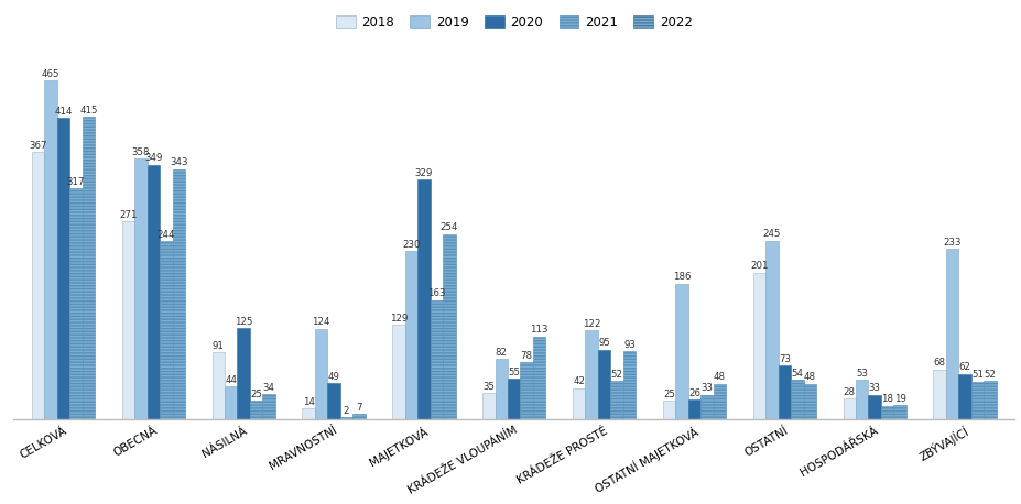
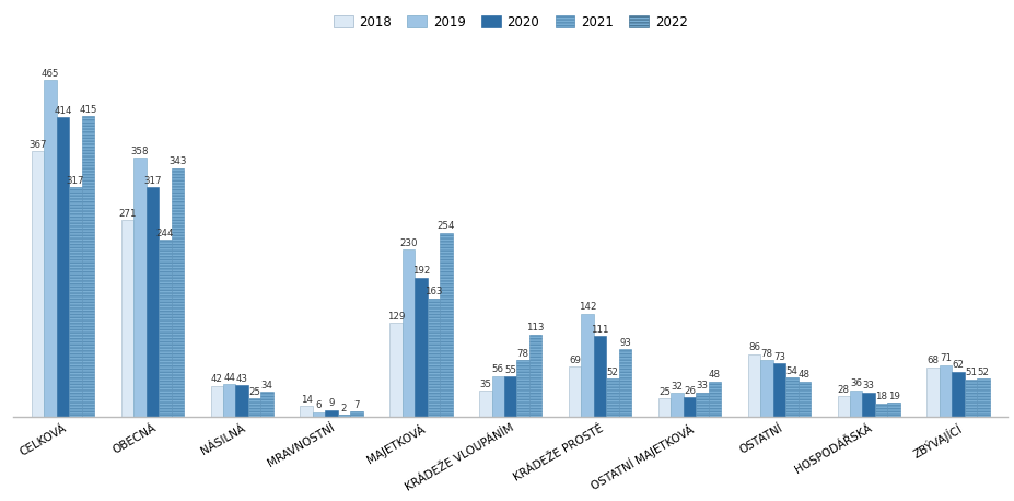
2020/OBECNÁ: 349 -> 317
2018/NÁSILNÁ: 91 -> 42
2020/NÁSILNÁ: 125 -> 43
2019/MRAVNOSTNÍ: 124 -> 6
2020/MRAVNOSTNÍ: 49 -> 9
2020/MAJETKOVÁ: 329 -> 192
2019/KRÁDEŽE VLOUPÁNÍM: 82 -> 56
2018/KRÁDEŽE PROSTÉ: 42 -> 69
2019/KRÁDEŽE PROSTÉ: 122 -> 142
2020/KRÁDEŽE PROSTÉ: 95 -> 111
2019/OSTATNÍ MAJETKOVÁ: 186 -> 32
2018/OSTATNÍ: 201 -> 86
2019/OSTATNÍ: 245 -> 78
2019/HOSPODÁŘSKÁ: 53 -> 36
2019/ZBÝVAJÍCÍ: 233 -> 71
